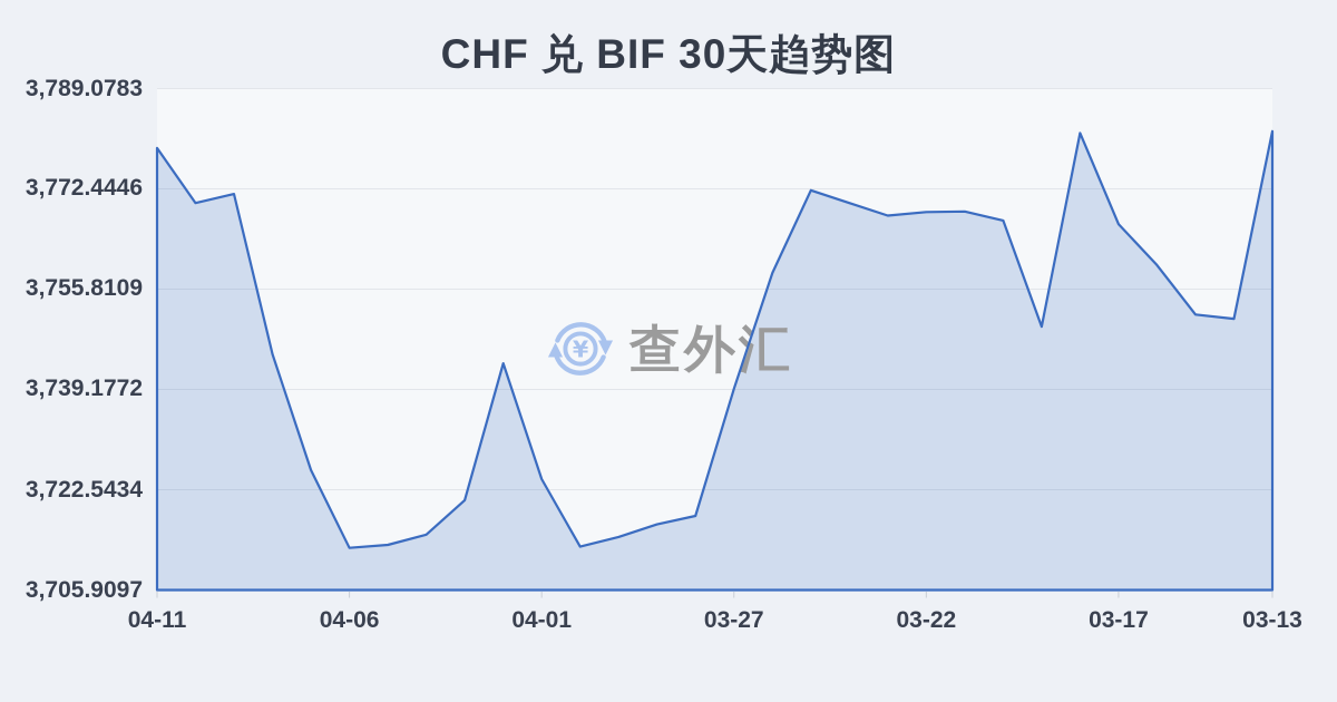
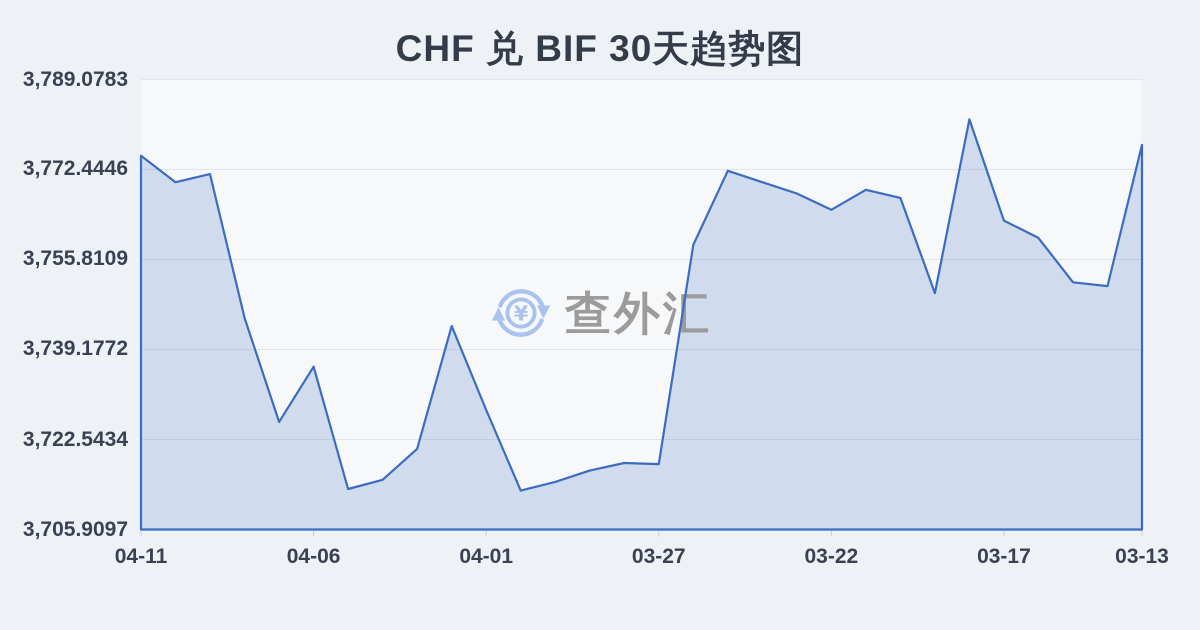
04-11: 3779 -> 3775
04-06: 3713 -> 3736
04-01: 3724 -> 3728
03-27: 3739 -> 3718
03-22: 3769 -> 3765
03-17: 3767 -> 3763
03-13: 3782 -> 3777
